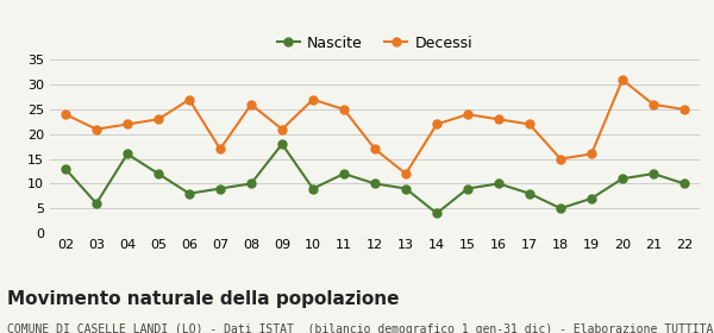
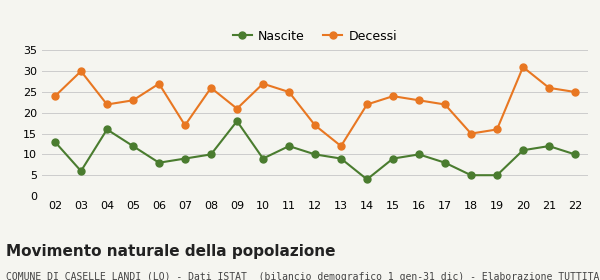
Decessi/03: 21 -> 30
Nascite/19: 7 -> 5
